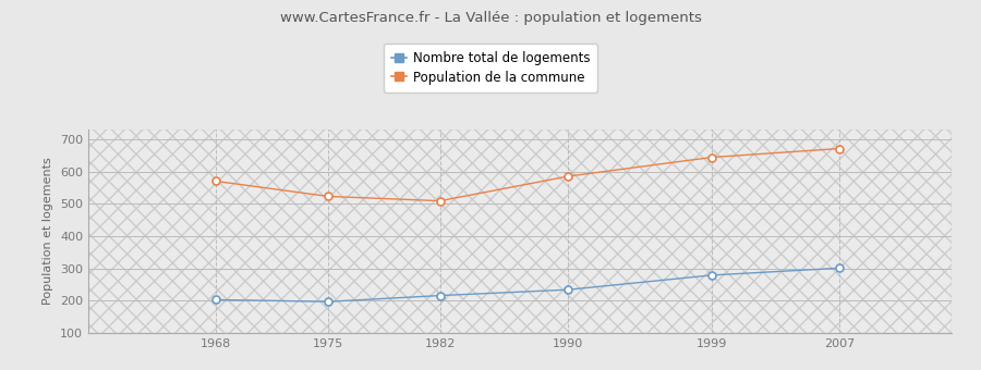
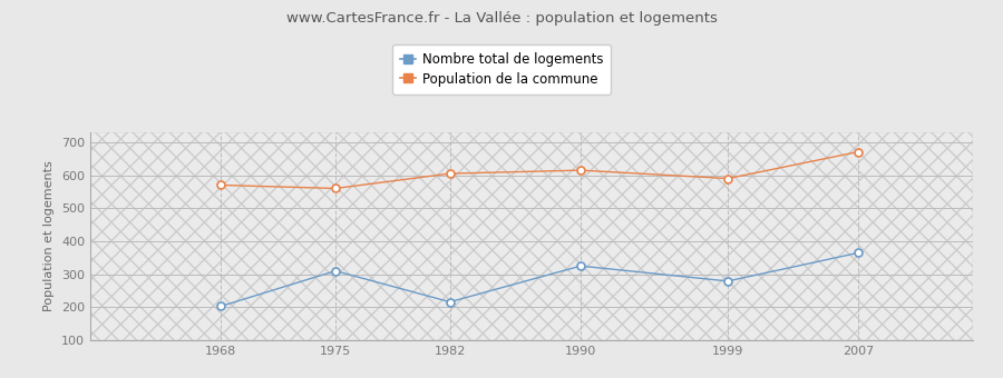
Nombre total de logements/1975: 197 -> 310
Population de la commune/1975: 523 -> 560
Population de la commune/1982: 509 -> 605
Nombre total de logements/1990: 234 -> 325
Population de la commune/1990: 585 -> 615
Population de la commune/1999: 644 -> 590
Nombre total de logements/2007: 301 -> 365
